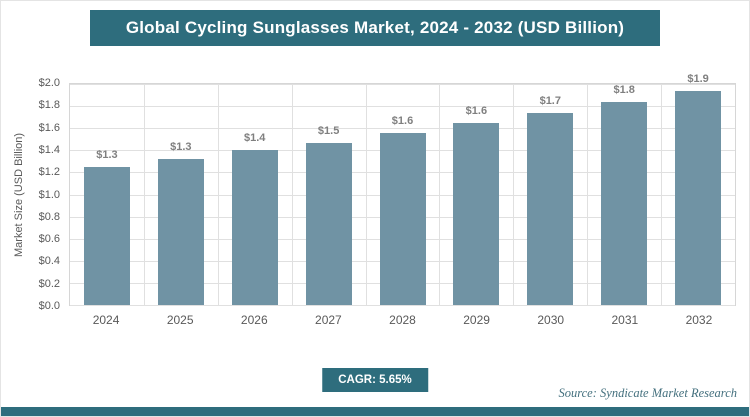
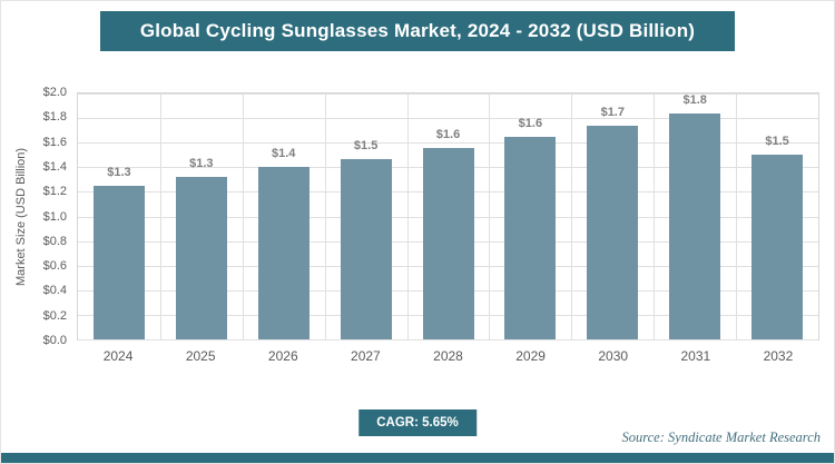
2032: $1.9 -> $1.5
